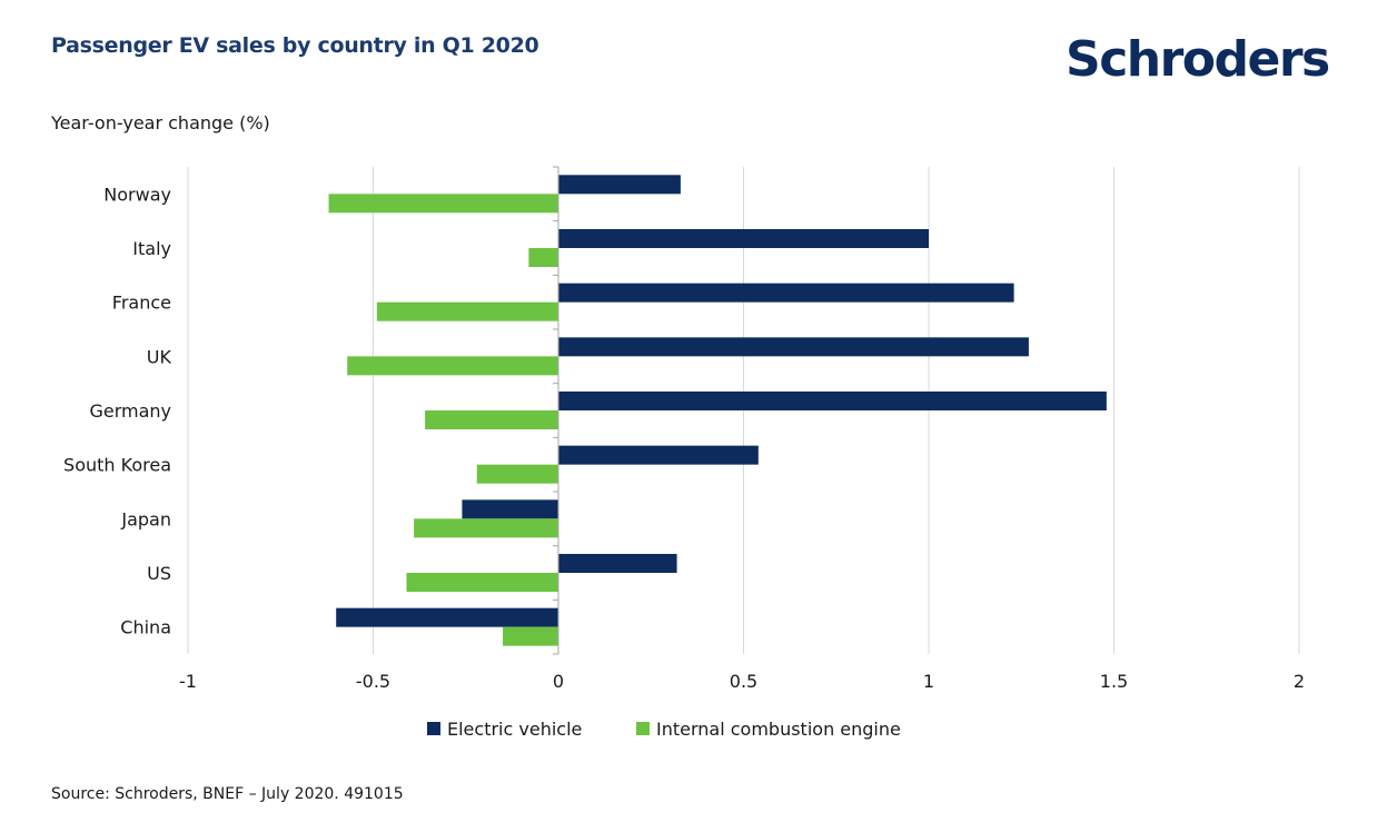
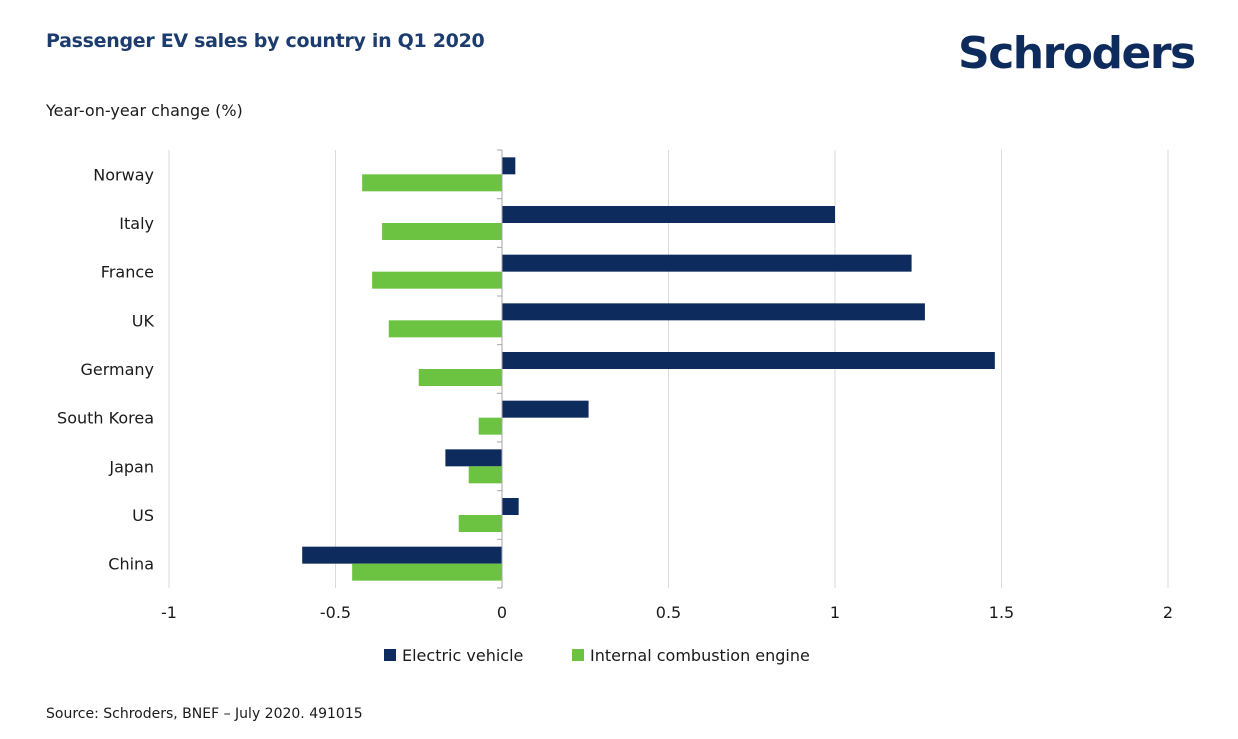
Electric vehicle/Norway: 0.33 -> 0.04
Internal combustion engine/Norway: -0.62 -> -0.42
Internal combustion engine/Italy: -0.08 -> -0.36
Internal combustion engine/France: -0.49 -> -0.39
Internal combustion engine/UK: -0.57 -> -0.34
Internal combustion engine/Germany: -0.36 -> -0.25
Electric vehicle/South Korea: 0.54 -> 0.26
Internal combustion engine/South Korea: -0.22 -> -0.07
Electric vehicle/Japan: -0.26 -> -0.17
Internal combustion engine/Japan: -0.39 -> -0.10
Electric vehicle/US: 0.32 -> 0.05
Internal combustion engine/US: -0.41 -> -0.13
Internal combustion engine/China: -0.15 -> -0.45
